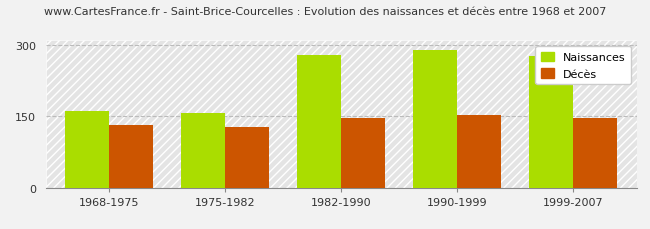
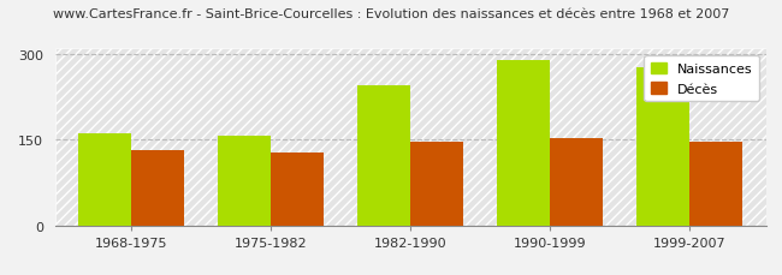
Naissances/1982-1990: 279 -> 245
